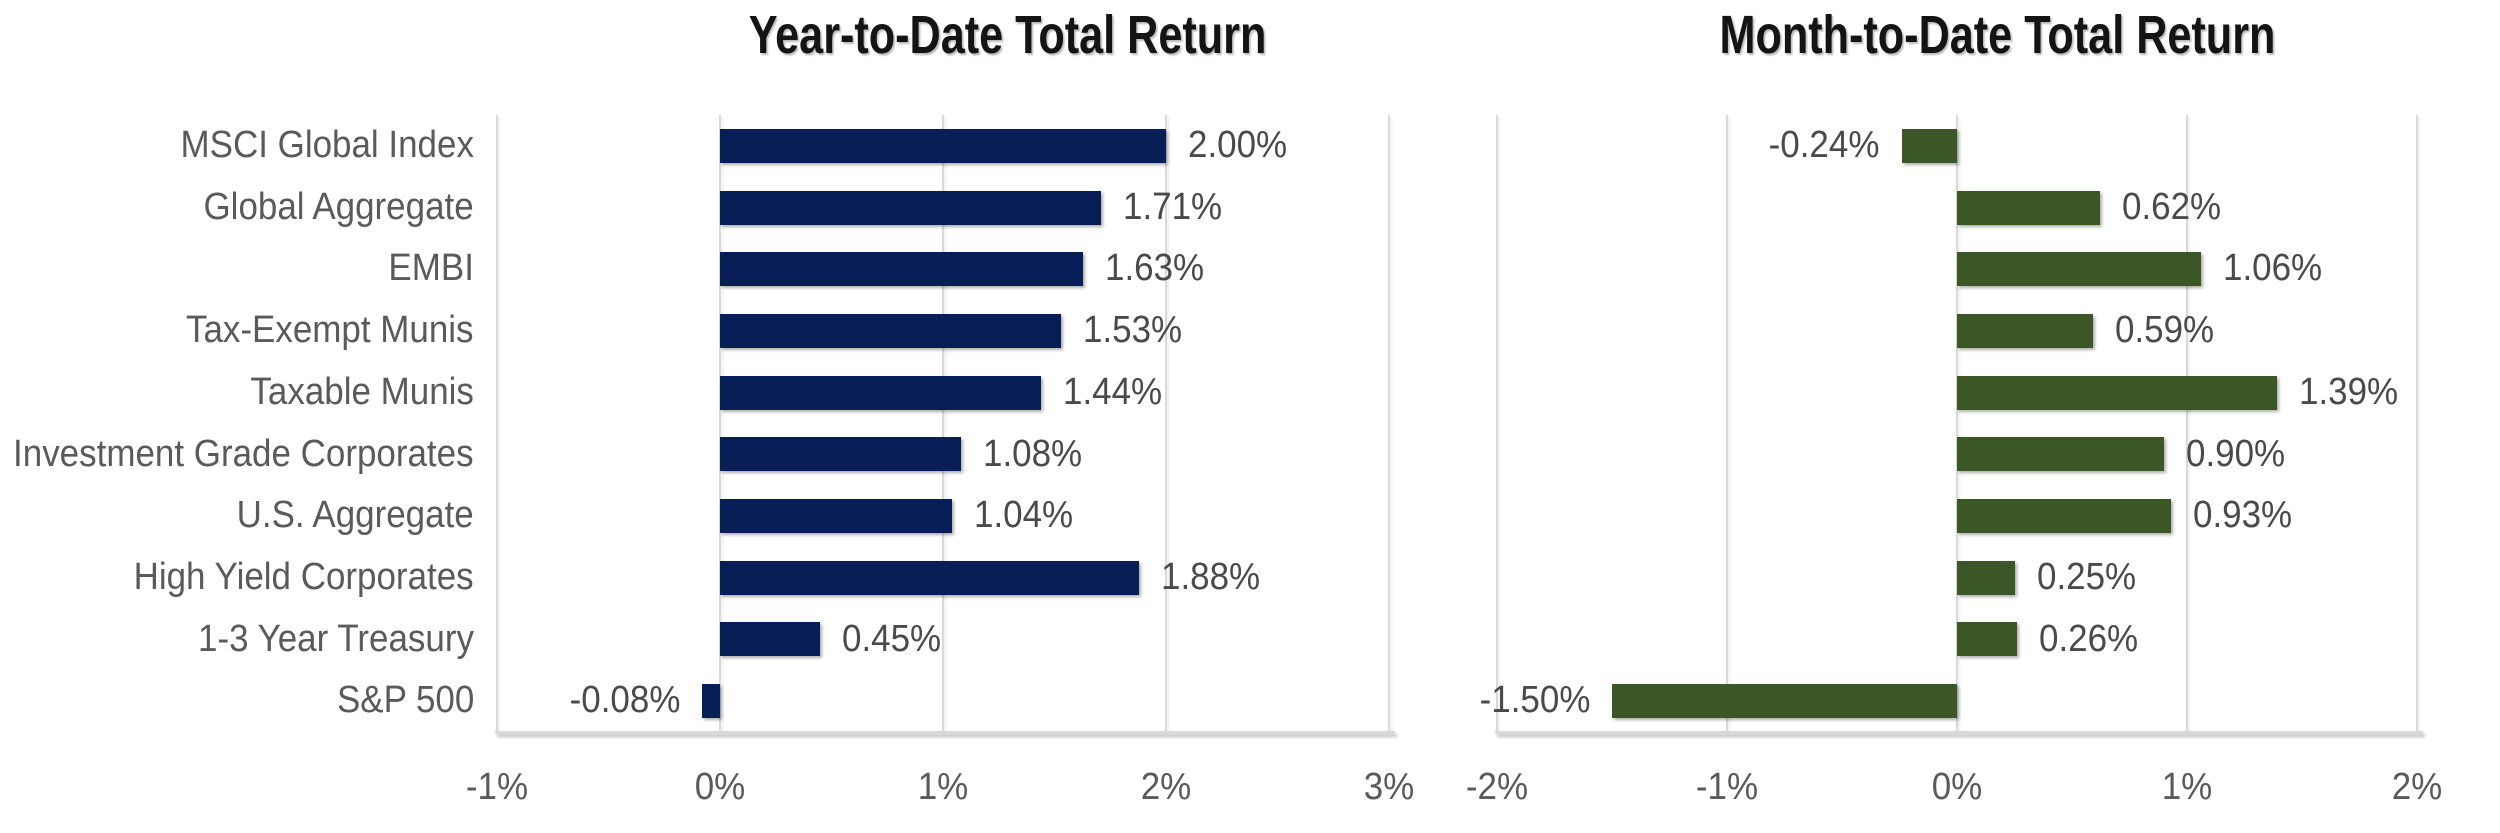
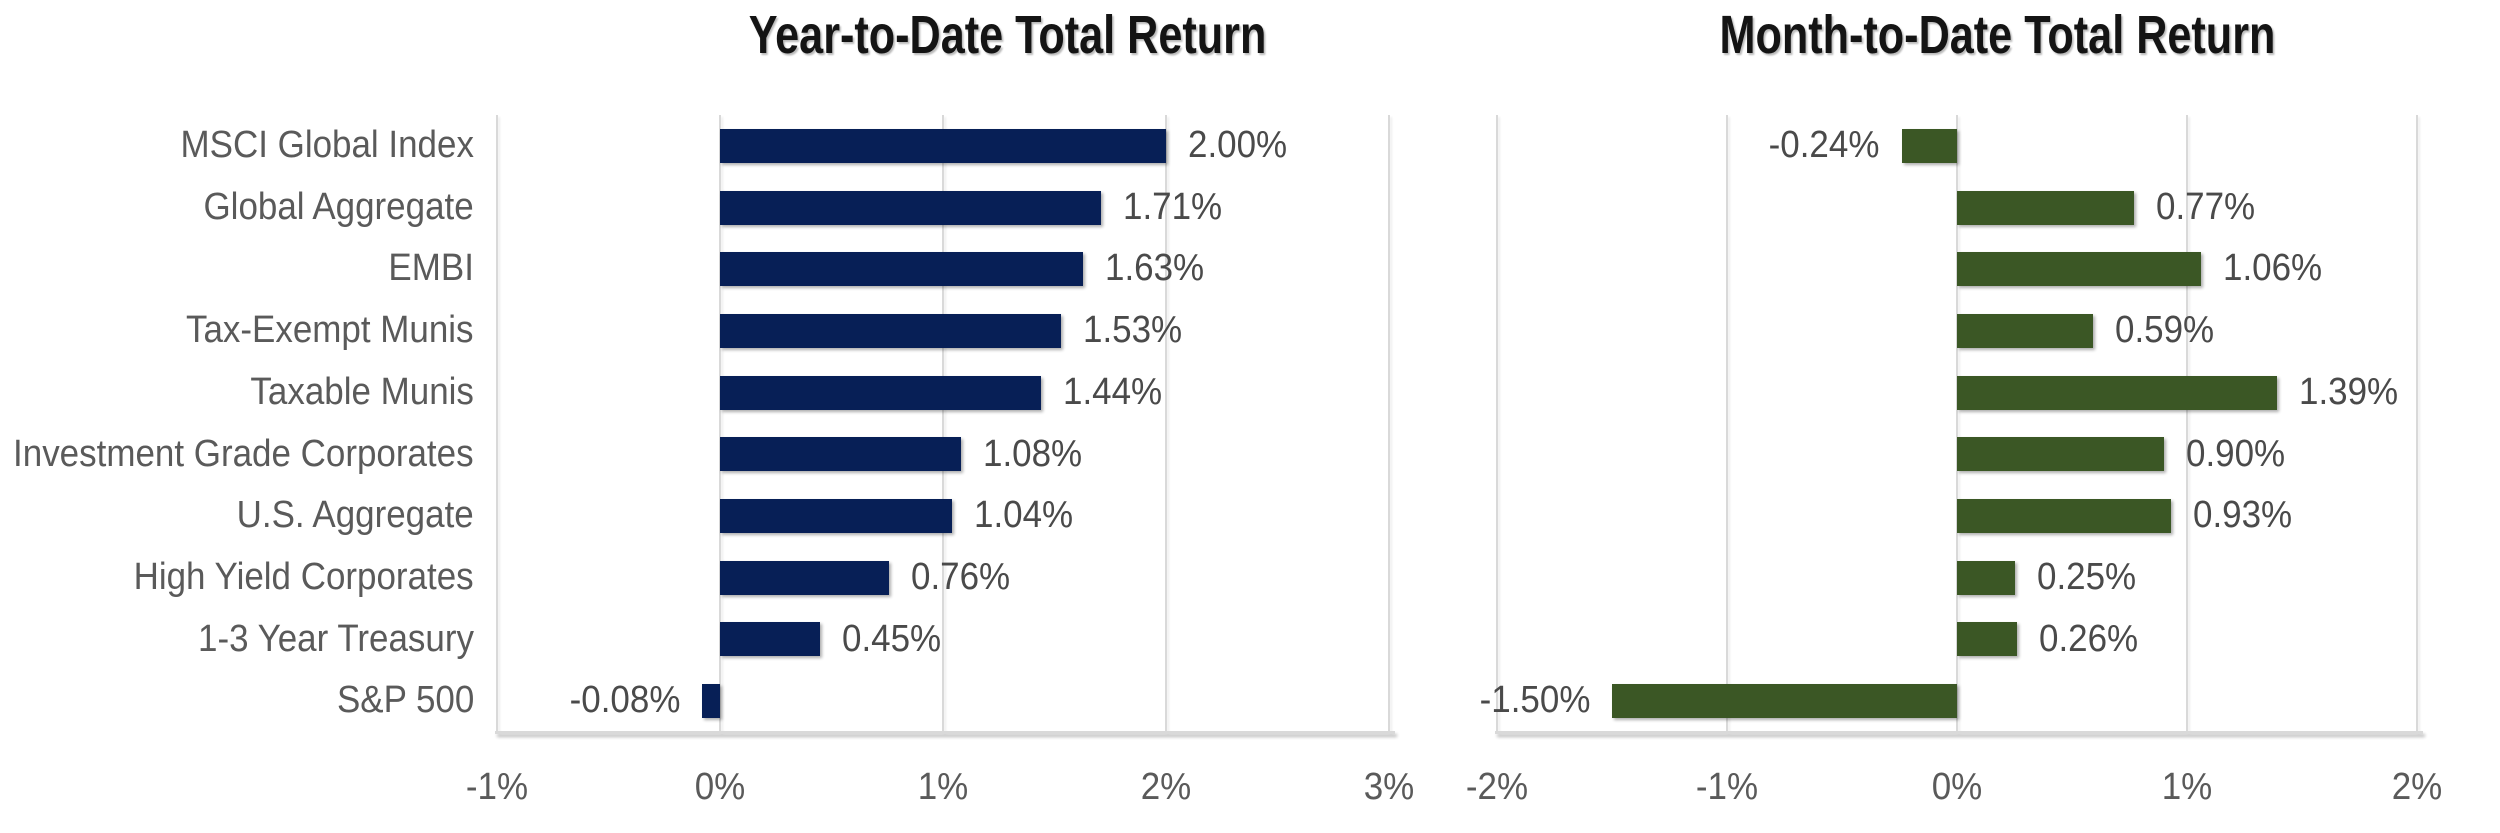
Year-to-Date Total Return/High Yield Corporates: 1.88% -> 0.76%
Month-to-Date Total Return/Global Aggregate: 0.62% -> 0.77%
